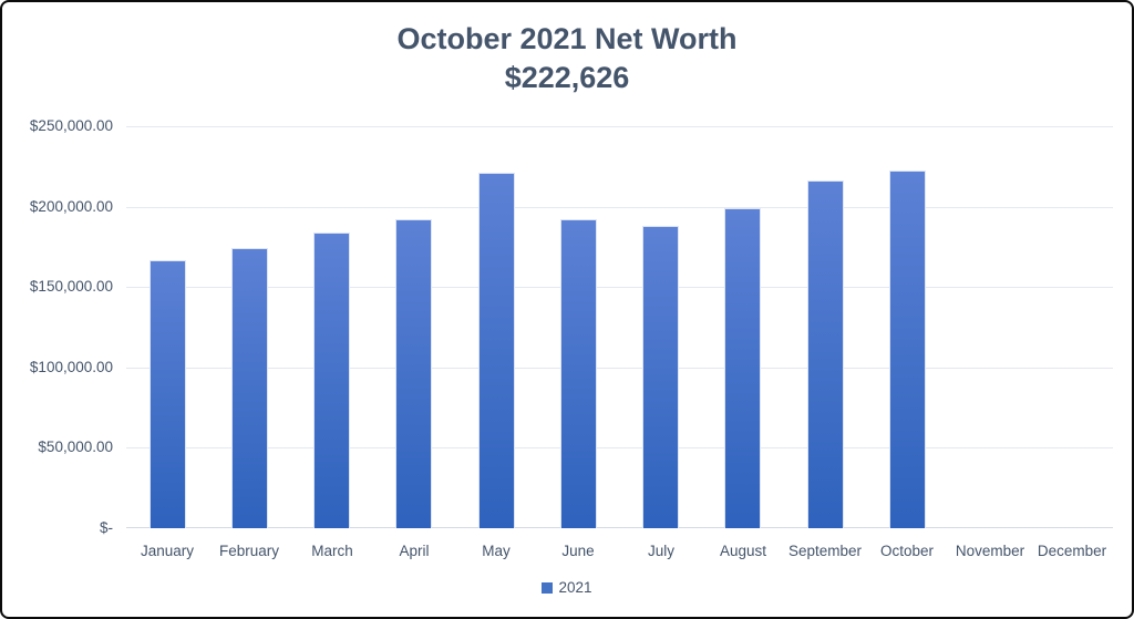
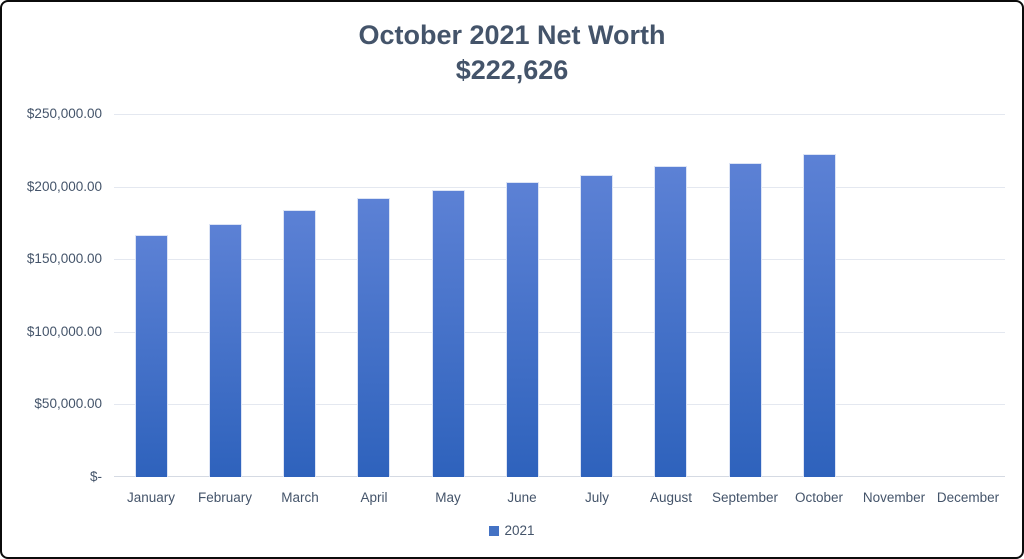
May: $221000 -> $198000
June: $192000 -> $203000
July: $188000 -> $208000
August: $199000 -> $214000
